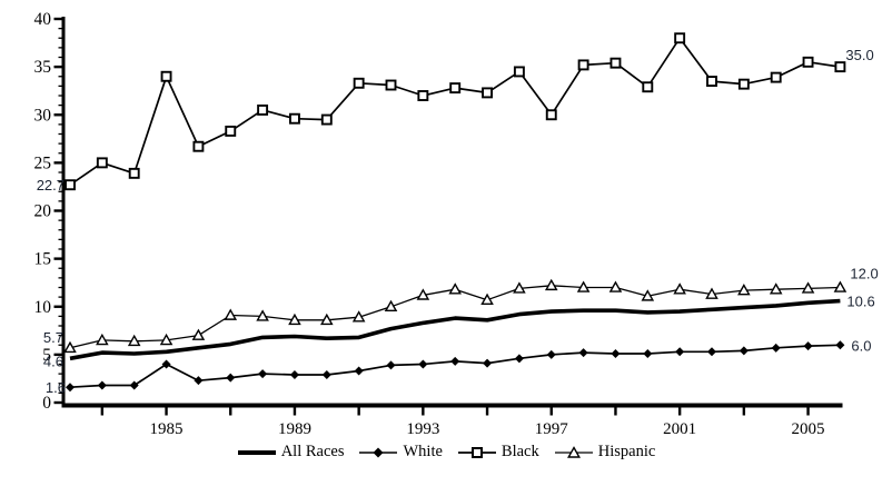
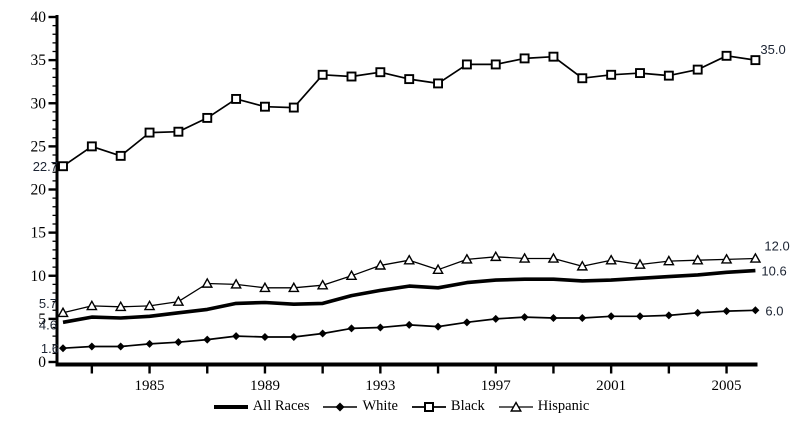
White/1985: 4 -> 2
Black/1985: 34 -> 27
Black/1993: 32 -> 34
Black/1997: 30 -> 34
Black/2001: 38 -> 33
